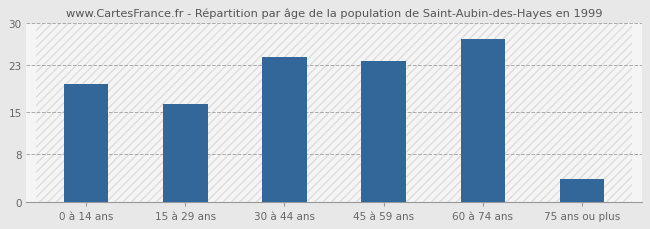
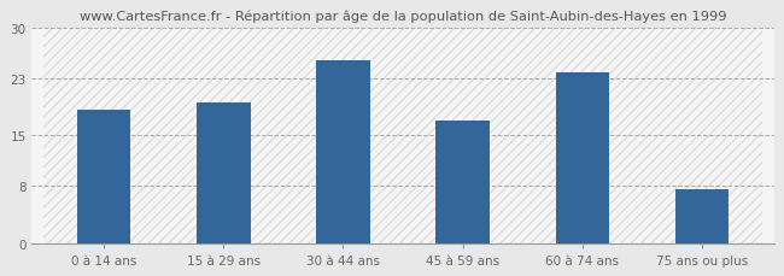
0 à 14 ans: 19.8 -> 18.5
15 à 29 ans: 16.4 -> 19.5
30 à 44 ans: 24.2 -> 25.5
45 à 59 ans: 23.6 -> 17.0
60 à 74 ans: 27.2 -> 23.8
75 ans ou plus: 3.8 -> 7.5
